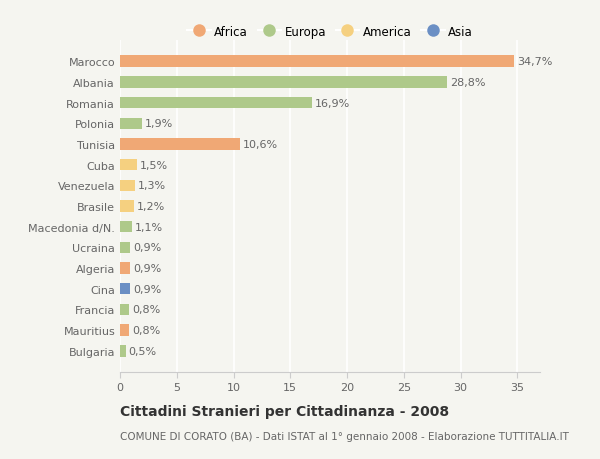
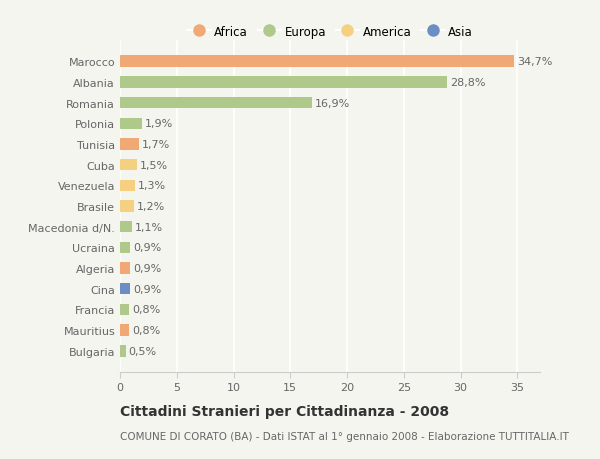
Tunisia: 10,6% -> 1,7%
